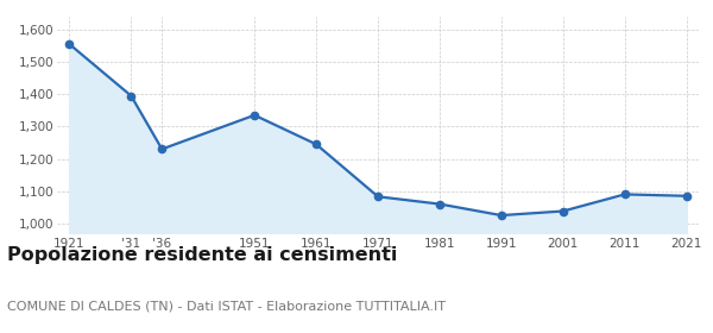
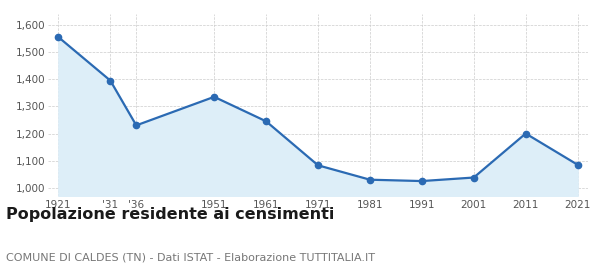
1981: 1,060 -> 1,030
2011: 1,090 -> 1,200
